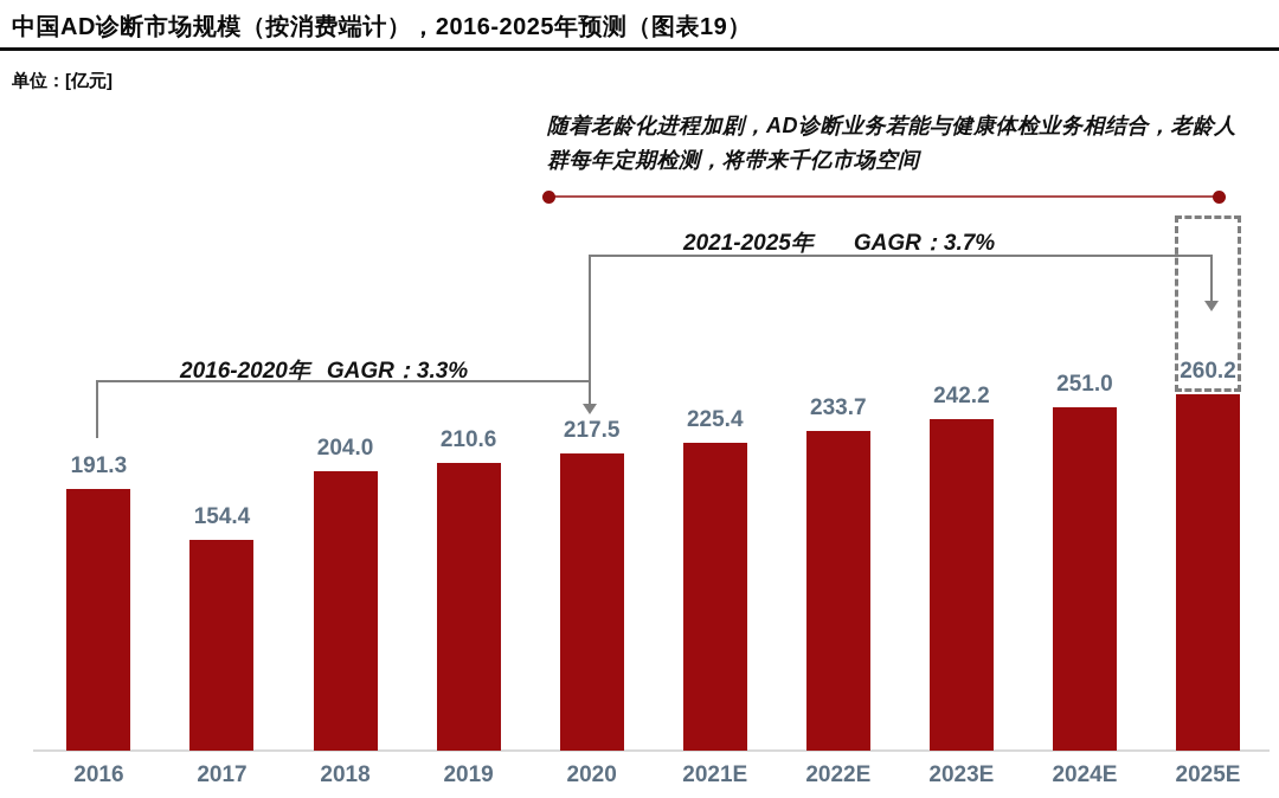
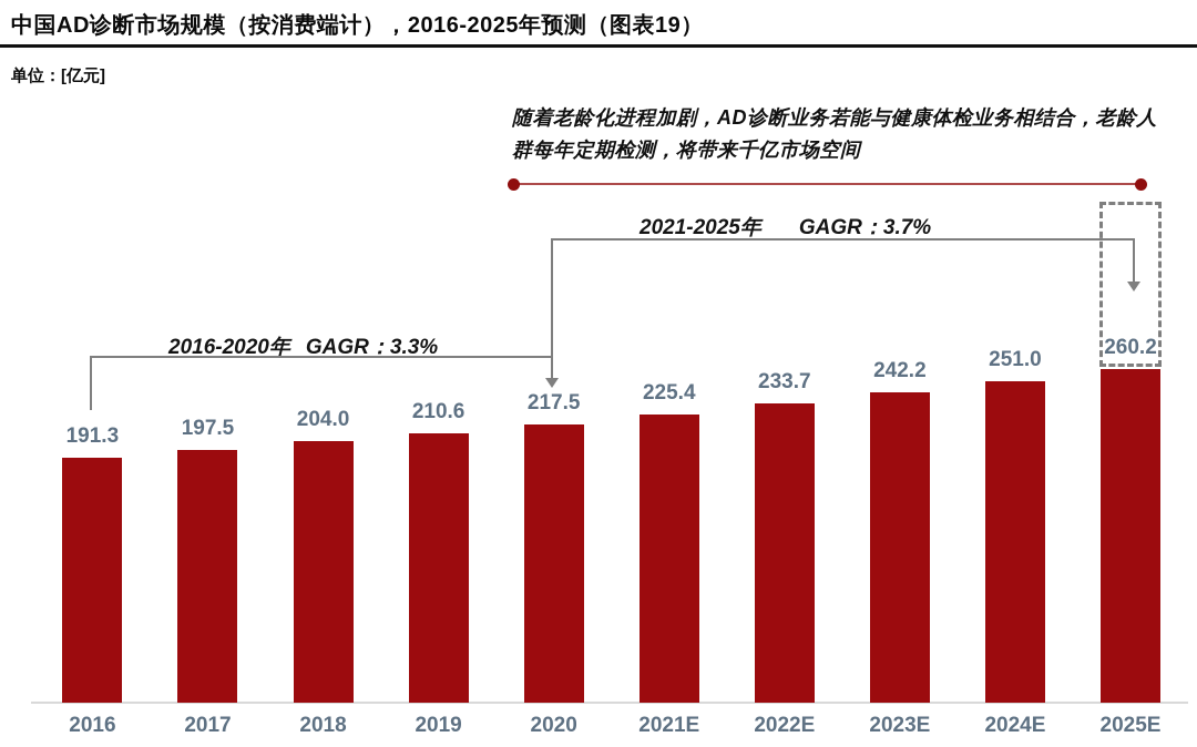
2017: 154.4 -> 197.5
